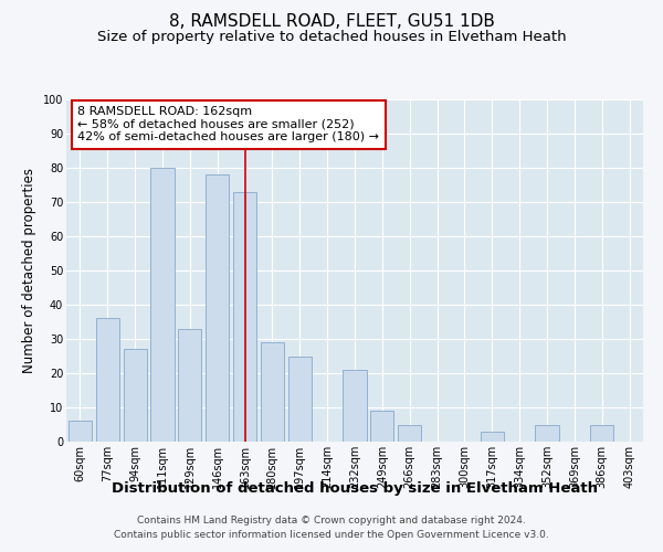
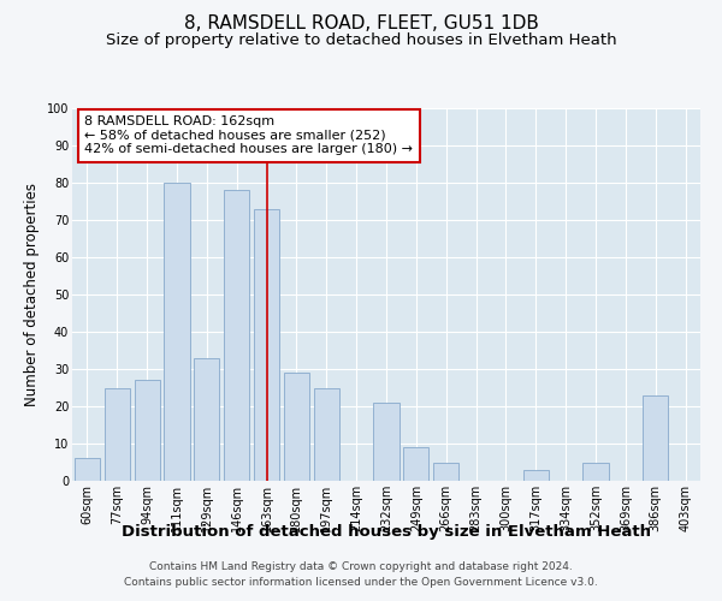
77sqm: 36 -> 25
386sqm: 5 -> 23
